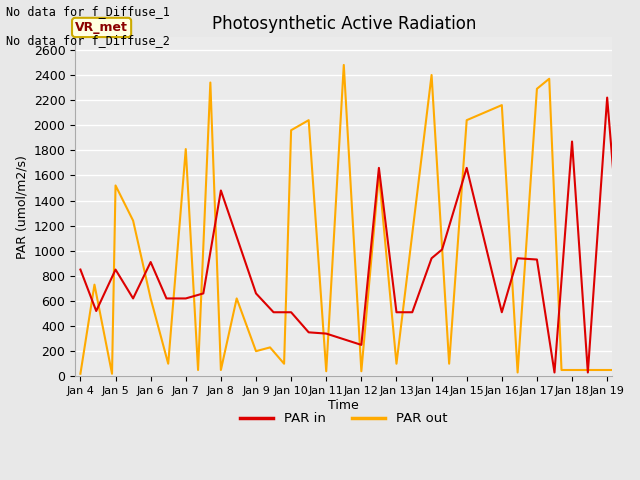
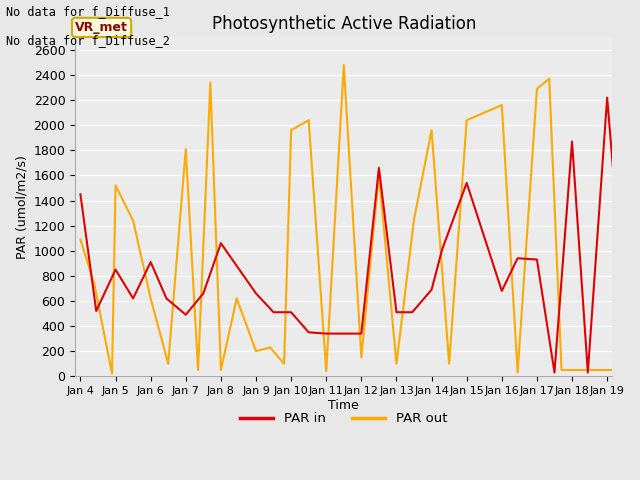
PAR in/Jan 4: 850 -> 1450
PAR out/Jan 4: 20 -> 1090
PAR in/Jan 7: 620 -> 490
PAR in/Jan 8: 1480 -> 1060
PAR in/Jan 12: 250 -> 340
PAR out/Jan 12: 40 -> 150
PAR in/Jan 14: 940 -> 690
PAR out/Jan 14: 2400 -> 1960
PAR in/Jan 15: 1660 -> 1540
PAR in/Jan 16: 510 -> 680
